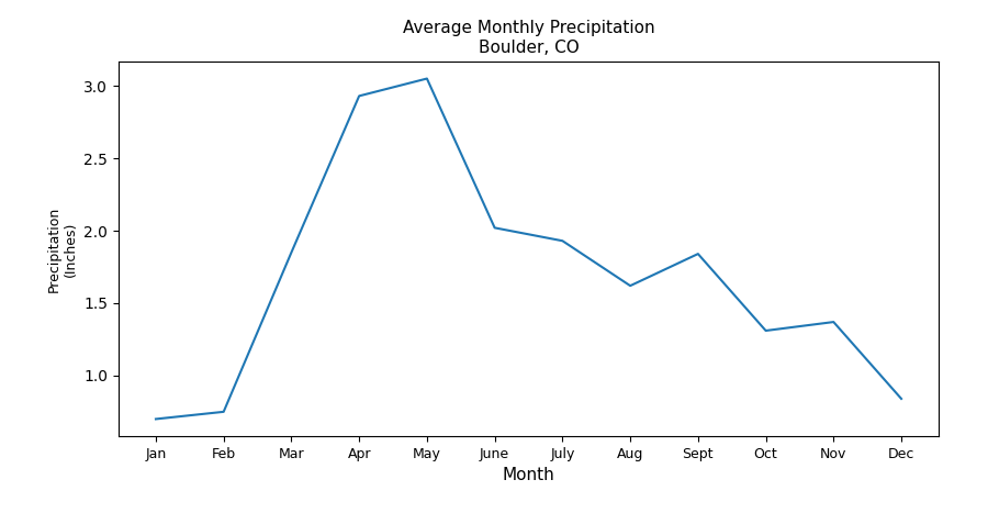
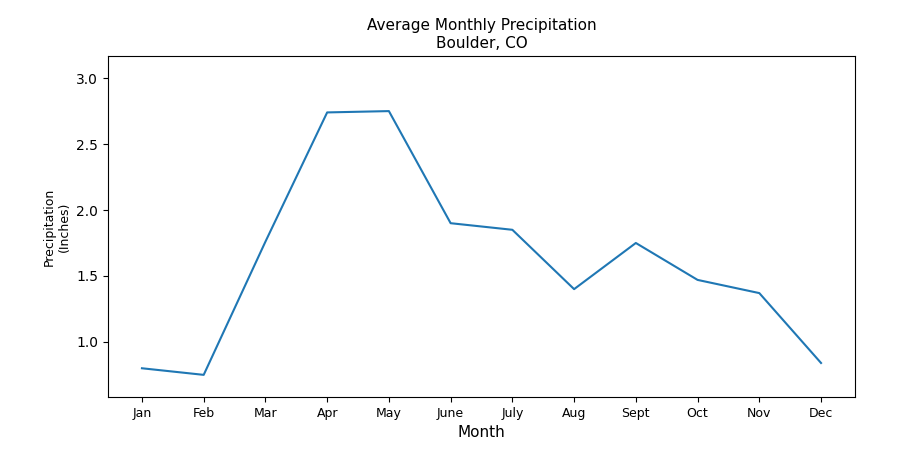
Jan: 0.70 -> 0.80
Mar: 1.85 -> 1.76
Apr: 2.93 -> 2.74
May: 3.05 -> 2.75
June: 2.02 -> 1.90
July: 1.93 -> 1.85
Aug: 1.62 -> 1.40
Sept: 1.84 -> 1.75
Oct: 1.31 -> 1.47
